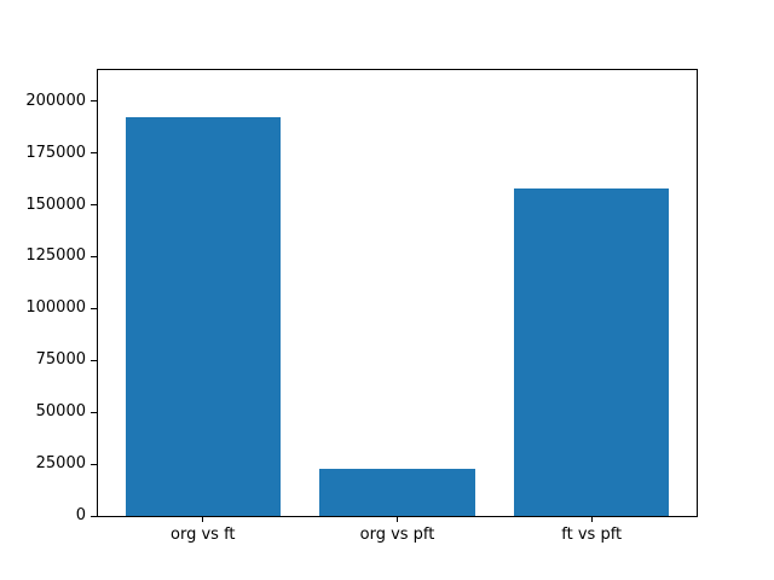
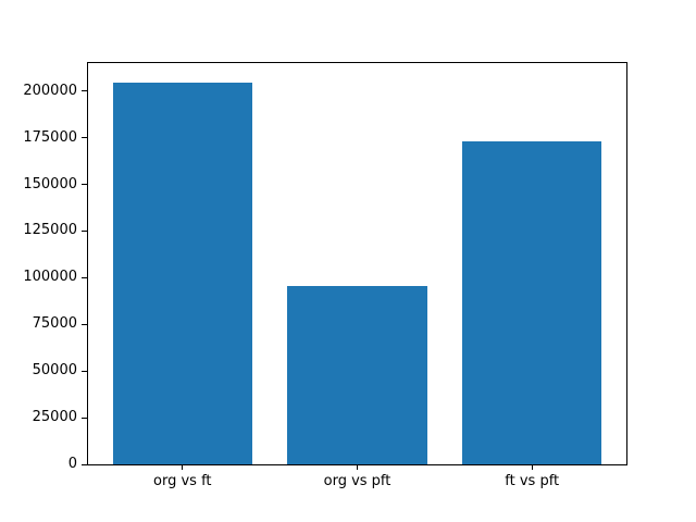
org vs ft: 192000 -> 204000
org vs pft: 23000 -> 96000
ft vs pft: 158000 -> 173000
